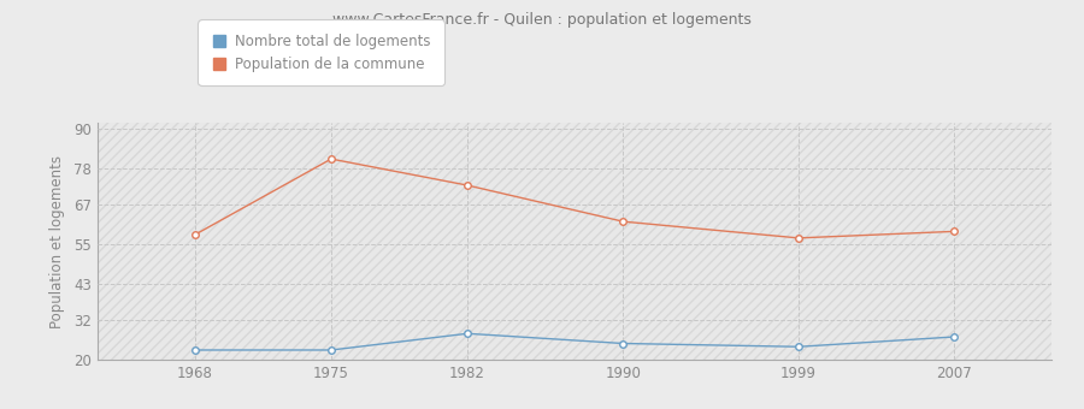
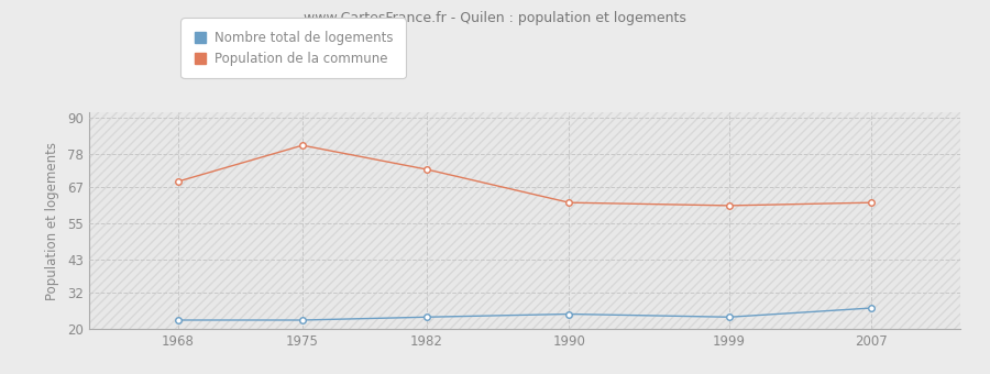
Population de la commune/1968: 58 -> 69
Nombre total de logements/1982: 28 -> 24
Population de la commune/1999: 57 -> 61
Population de la commune/2007: 59 -> 62
